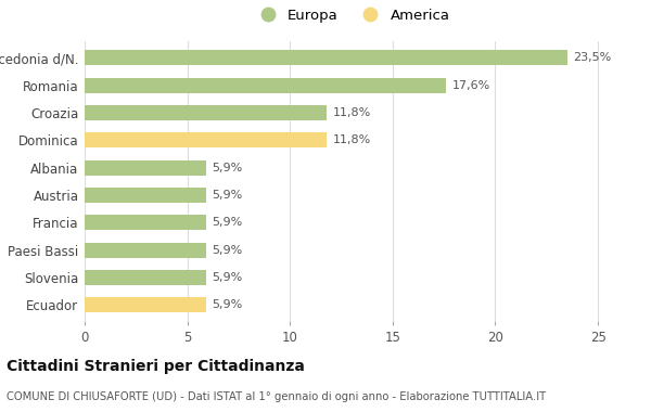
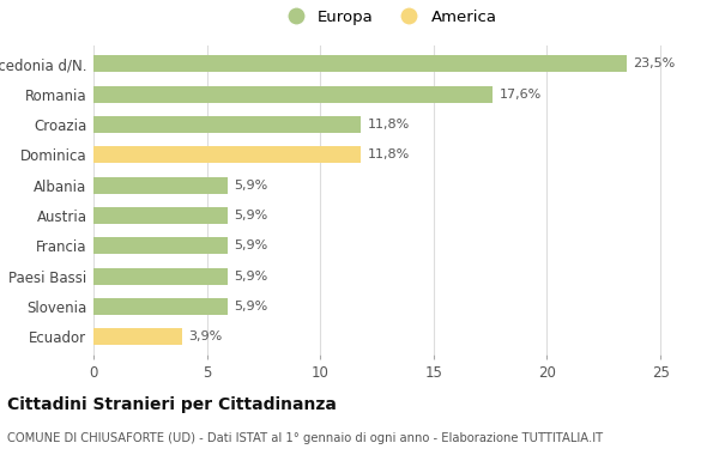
Ecuador: 5,9% -> 3,9%
